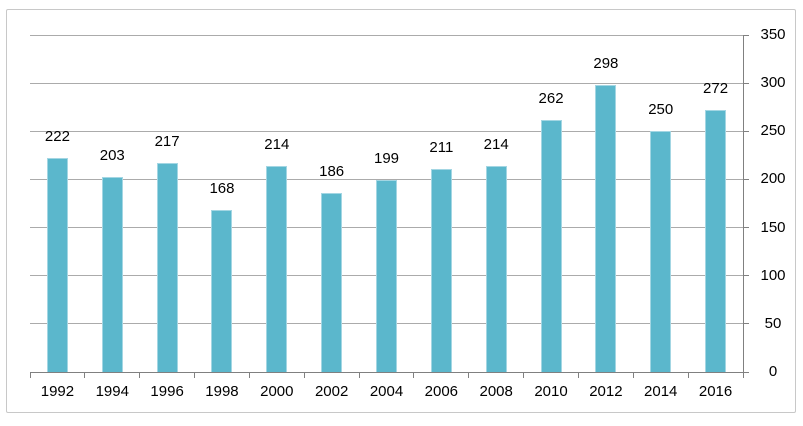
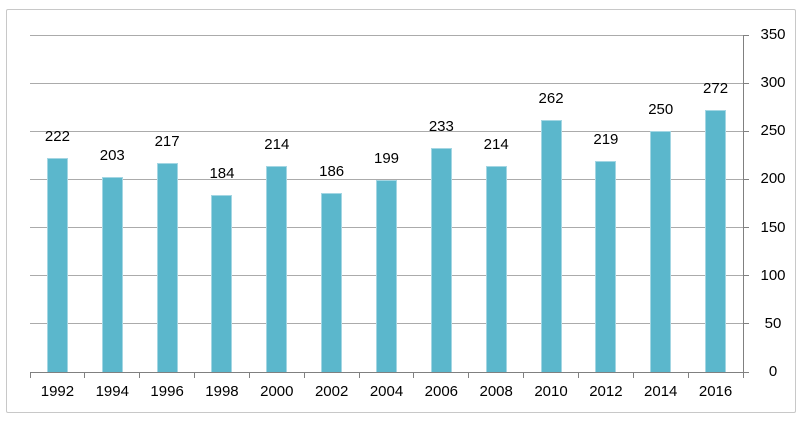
1998: 168 -> 184
2006: 211 -> 233
2012: 298 -> 219
